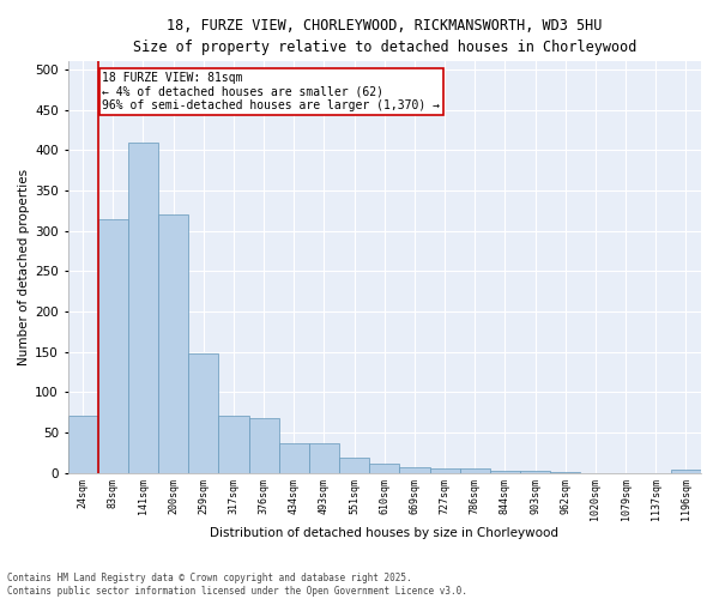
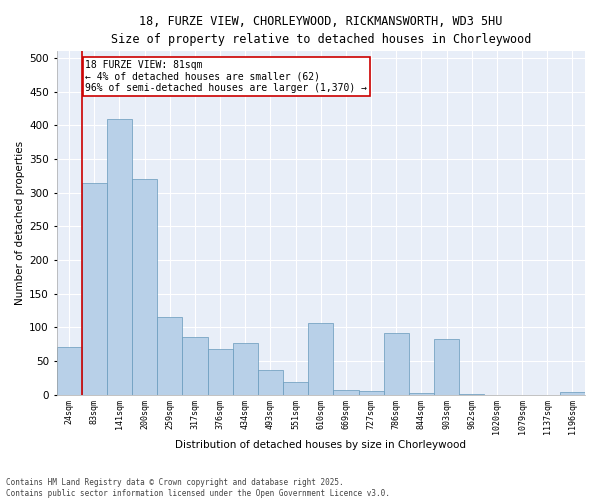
259sqm: 148 -> 116
317sqm: 70 -> 86
434sqm: 36 -> 76
610sqm: 12 -> 106
786sqm: 5 -> 92
903sqm: 2 -> 82
